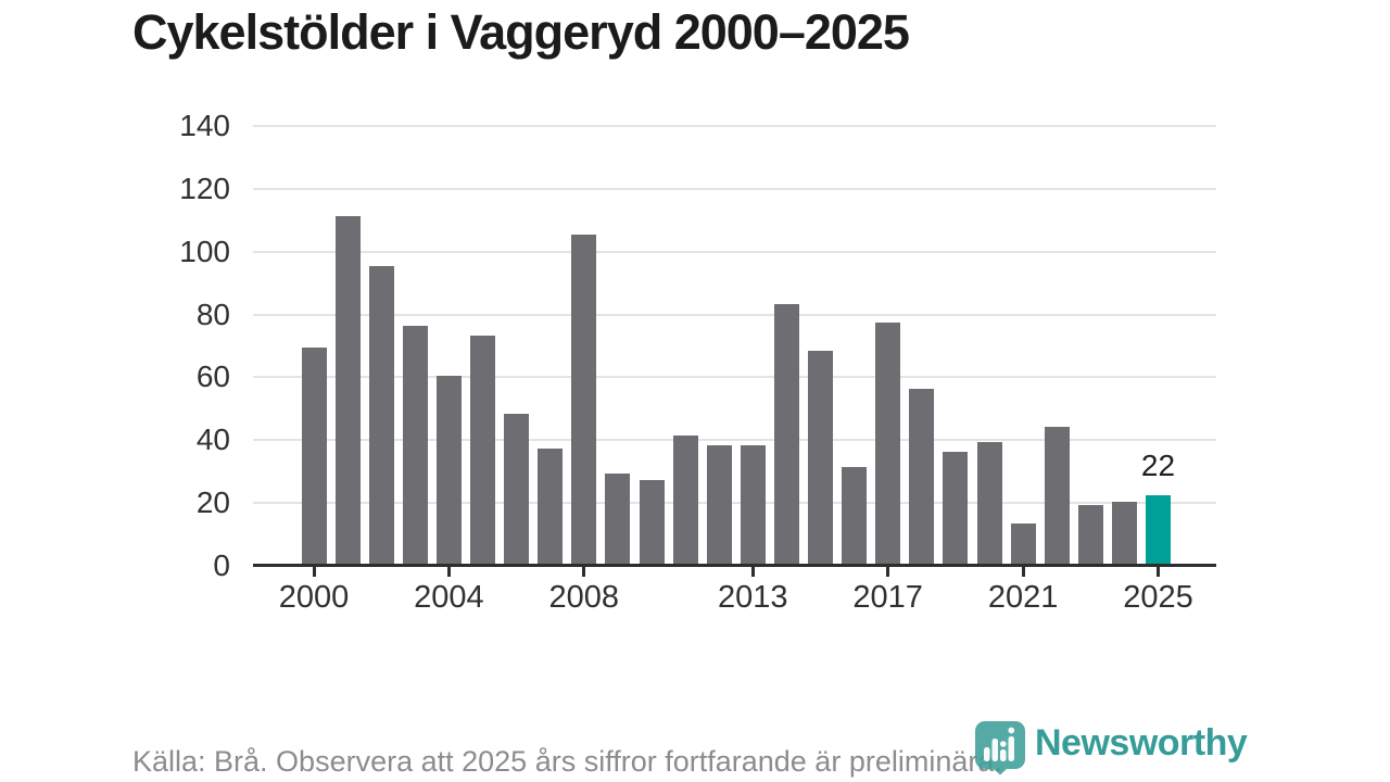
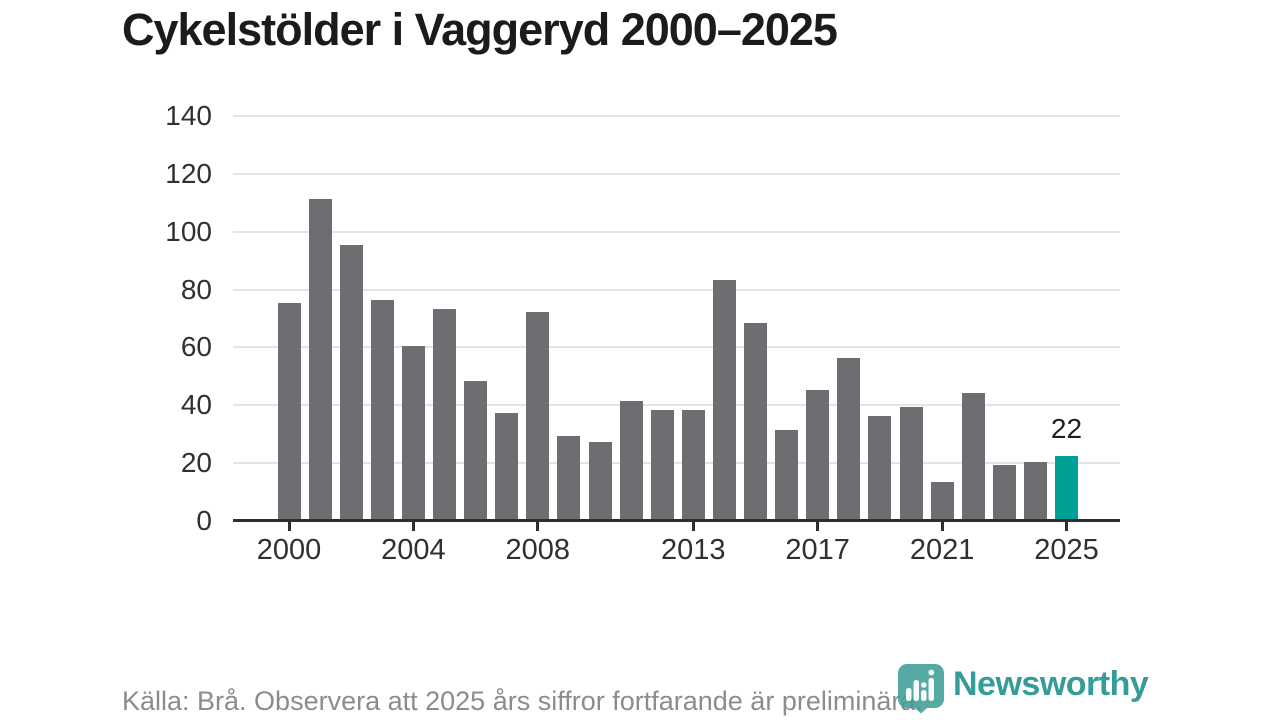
2000: 69 -> 75
2008: 105 -> 72
2017: 77 -> 45
